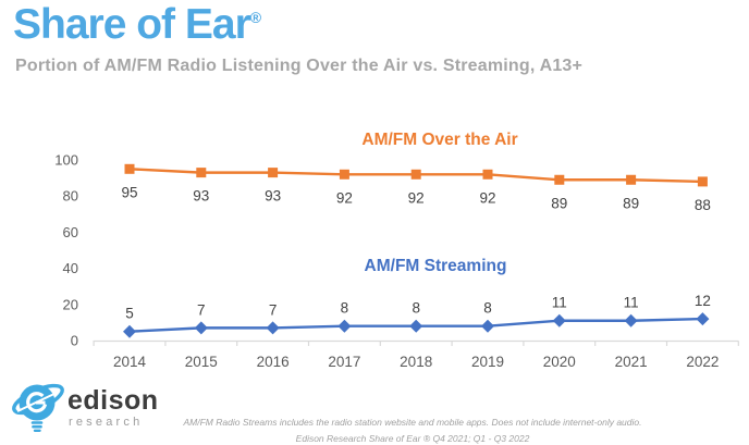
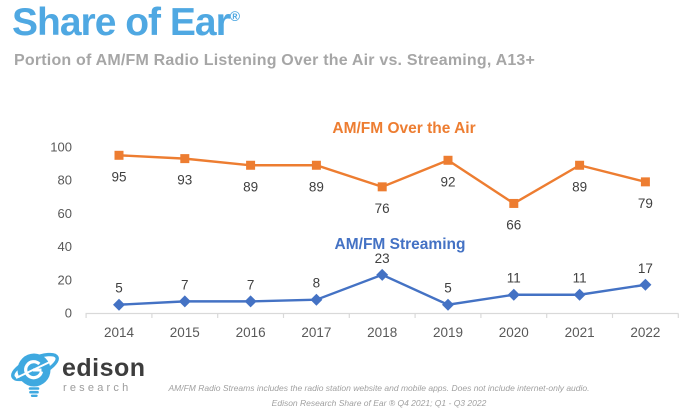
AM/FM Over the Air/2016: 93 -> 89
AM/FM Over the Air/2017: 92 -> 89
AM/FM Over the Air/2018: 92 -> 76
AM/FM Streaming/2018: 8 -> 23
AM/FM Streaming/2019: 8 -> 5
AM/FM Over the Air/2020: 89 -> 66
AM/FM Over the Air/2022: 88 -> 79
AM/FM Streaming/2022: 12 -> 17
